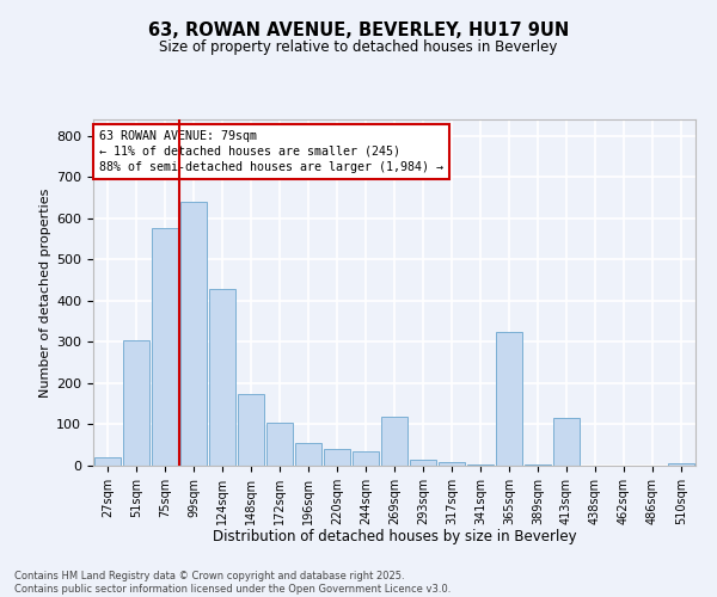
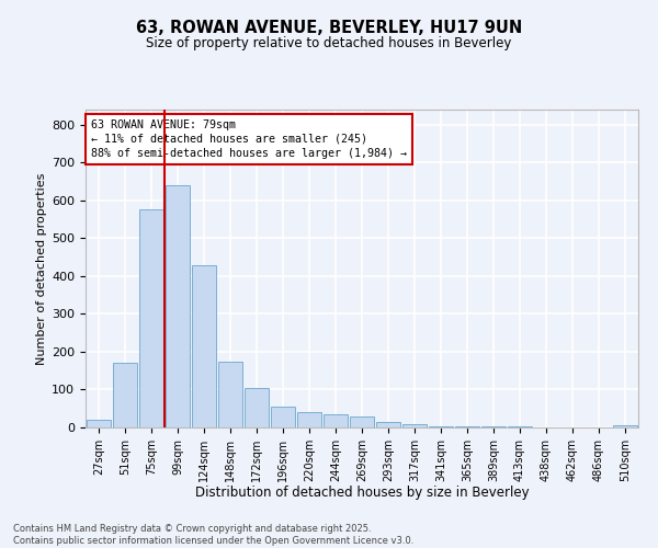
51sqm: 305 -> 170
269sqm: 120 -> 28
365sqm: 325 -> 2
413sqm: 115 -> 2
